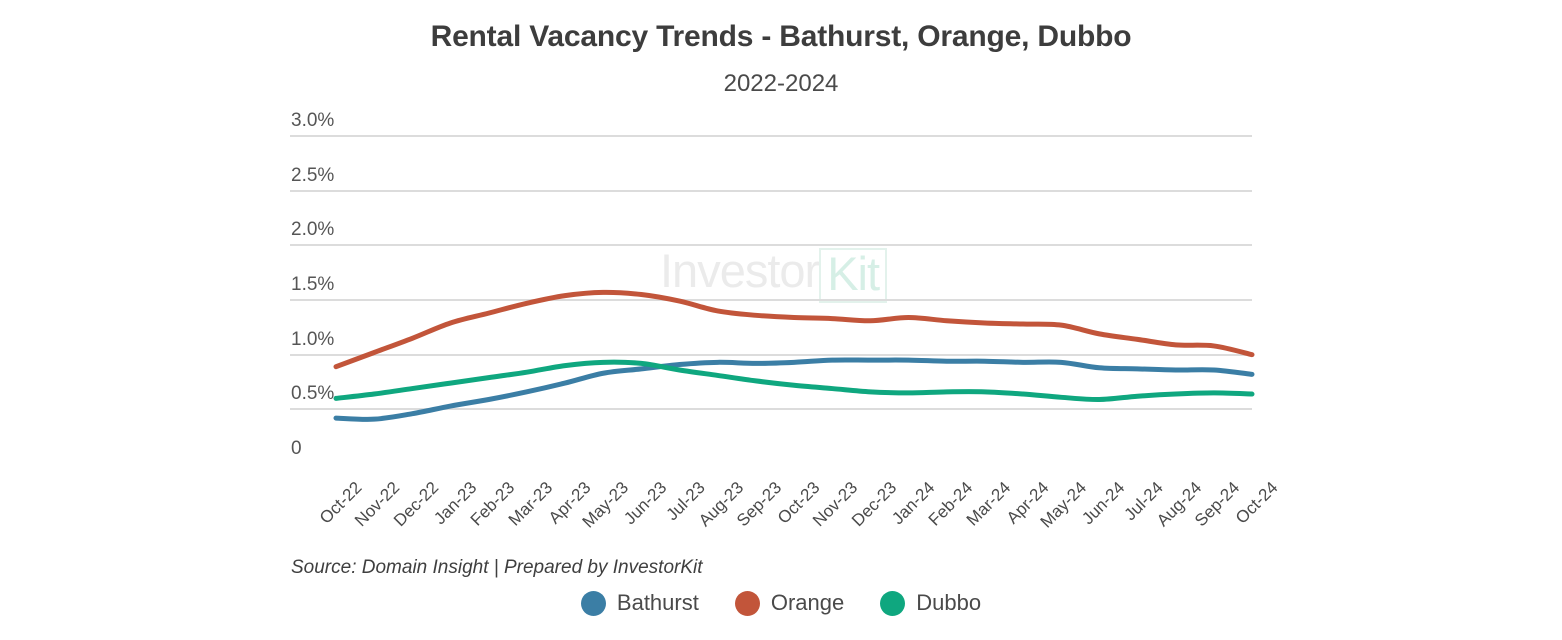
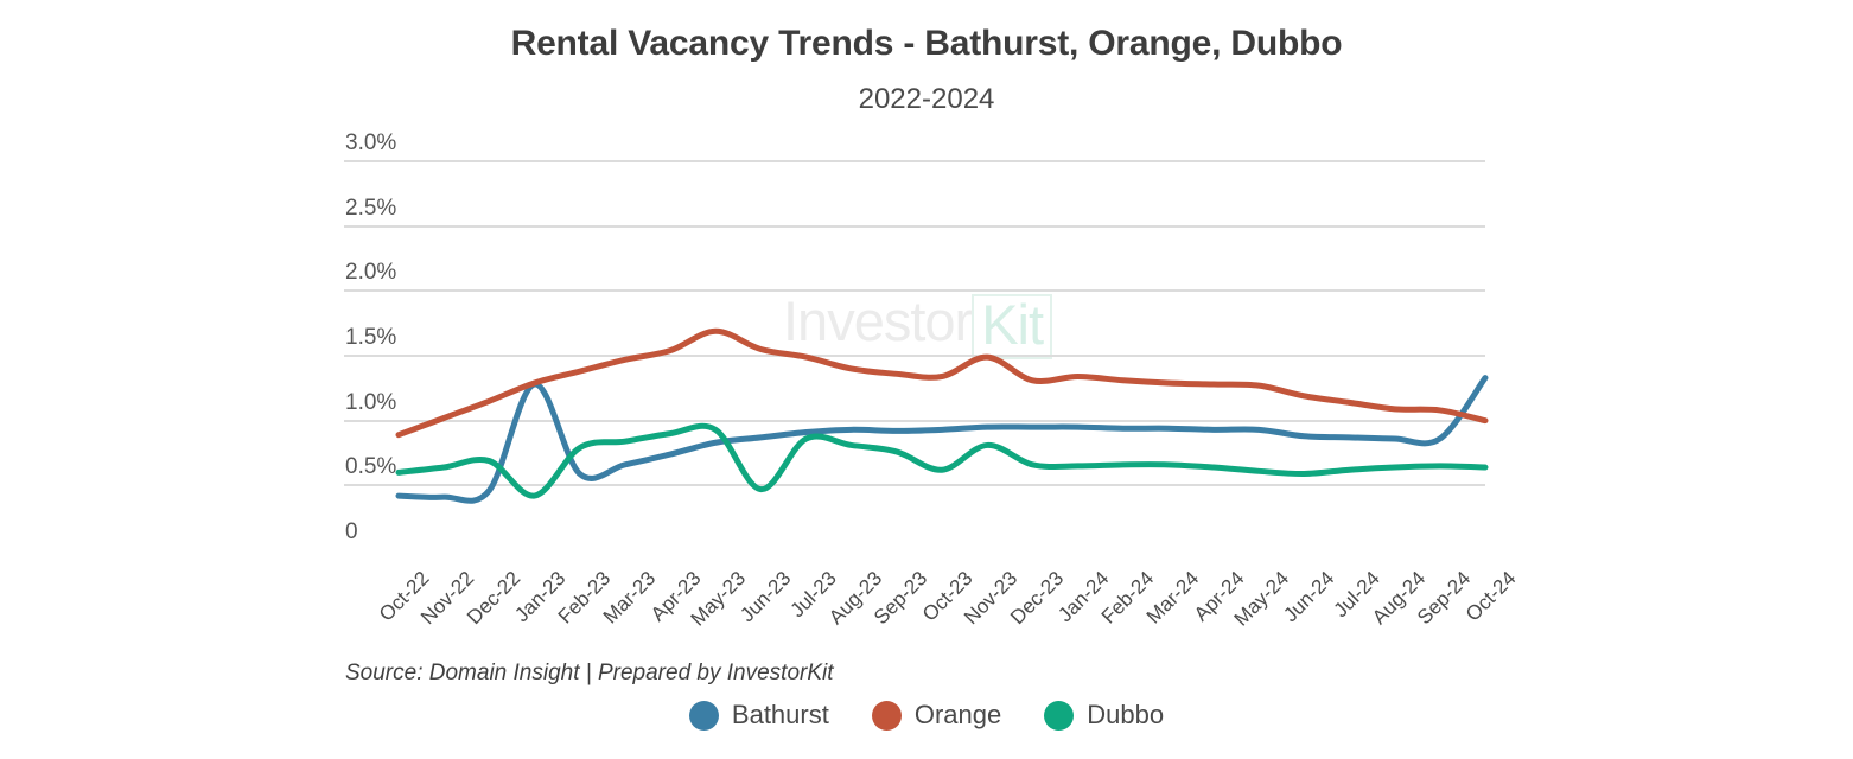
Bathurst/Jan-23: 0.53% -> 1.28%
Dubbo/Jan-23: 0.74% -> 0.42%
Orange/May-23: 1.57% -> 1.69%
Dubbo/Jun-23: 0.92% -> 0.47%
Dubbo/Oct-23: 0.72% -> 0.62%
Orange/Nov-23: 1.33% -> 1.49%
Dubbo/Nov-23: 0.69% -> 0.81%
Bathurst/Oct-24: 0.82% -> 1.33%
